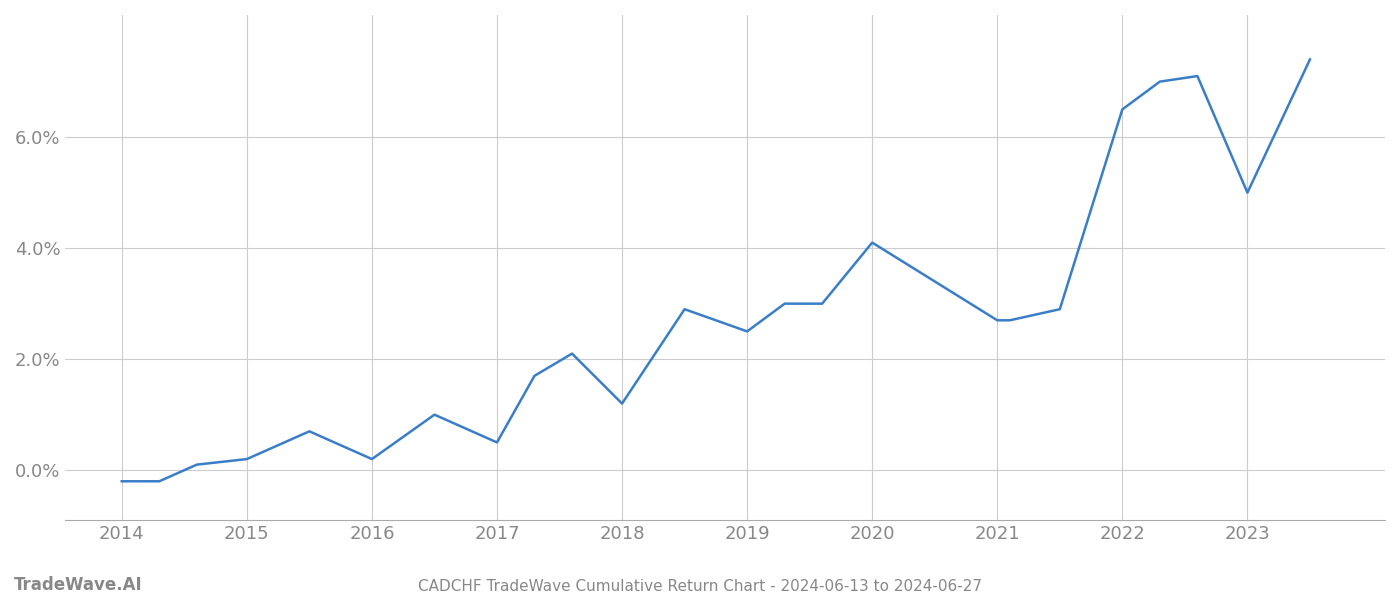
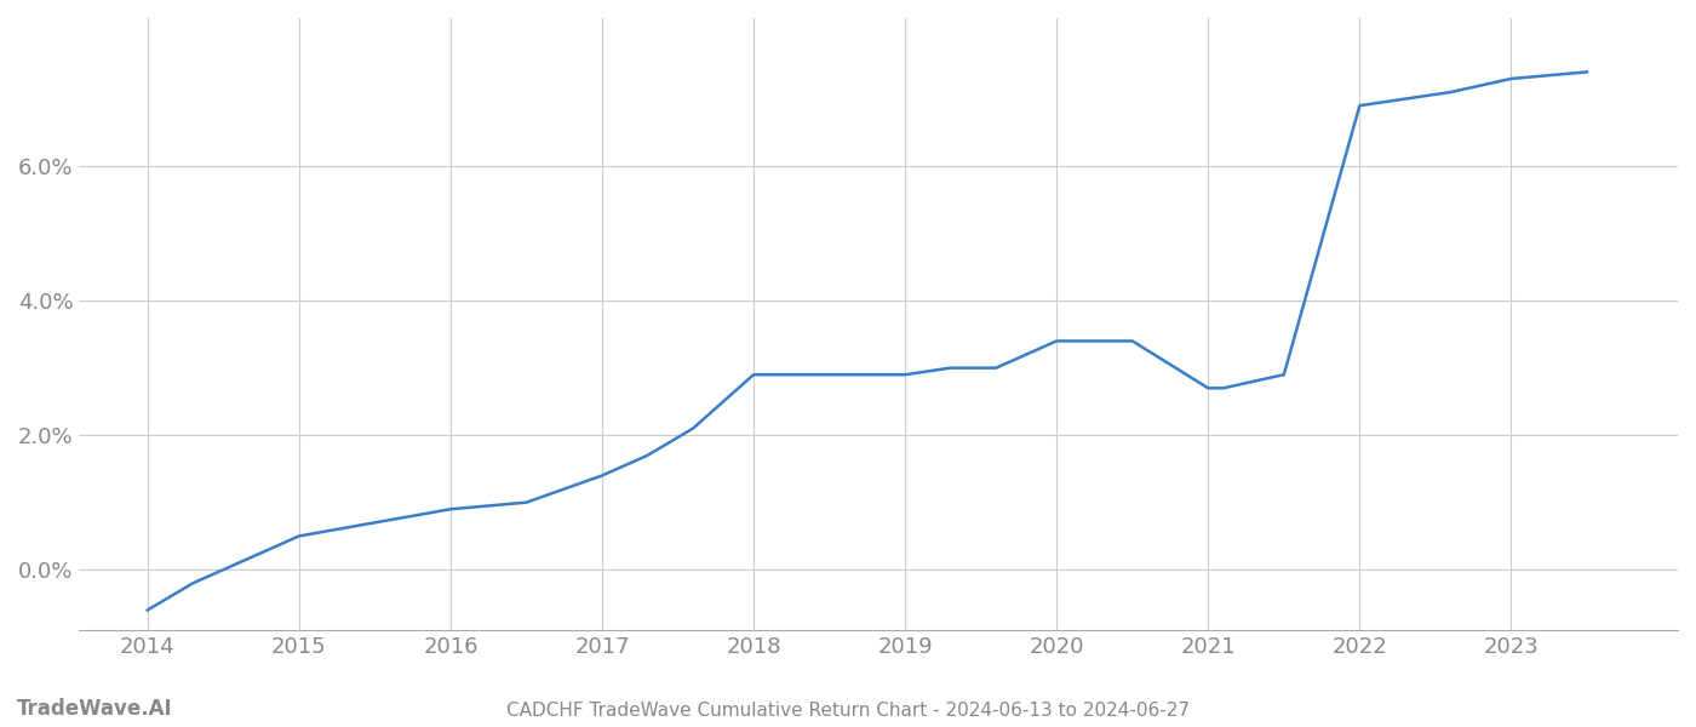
2014: -0.2% -> -0.6%
2015: 0.2% -> 0.5%
2016: 0.2% -> 0.9%
2017: 0.5% -> 1.4%
2018: 1.2% -> 2.9%
2019: 2.5% -> 2.9%
2020: 4.1% -> 3.4%
2022: 6.5% -> 6.9%
2023: 5.0% -> 7.3%
